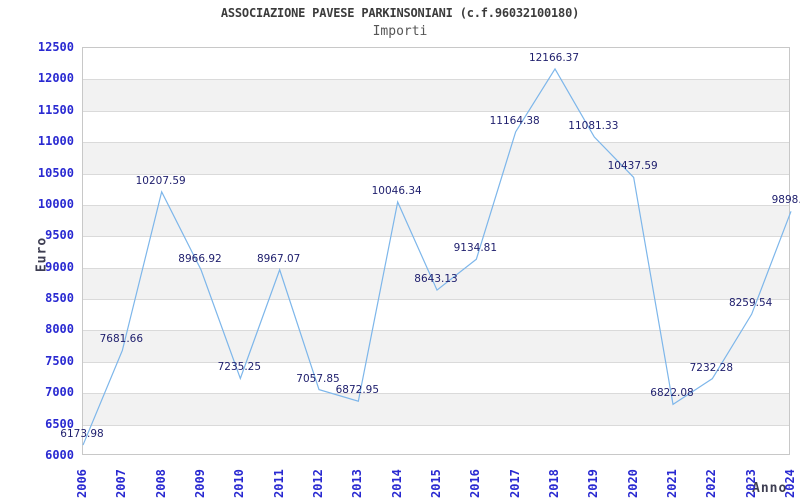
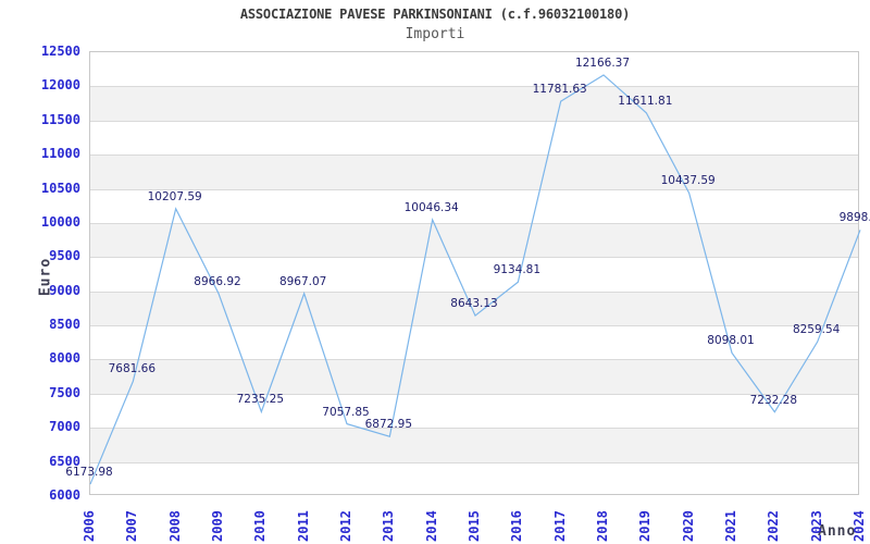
2017: 11164.38 -> 11781.63
2019: 11081.33 -> 11611.81
2021: 6822.08 -> 8098.01
